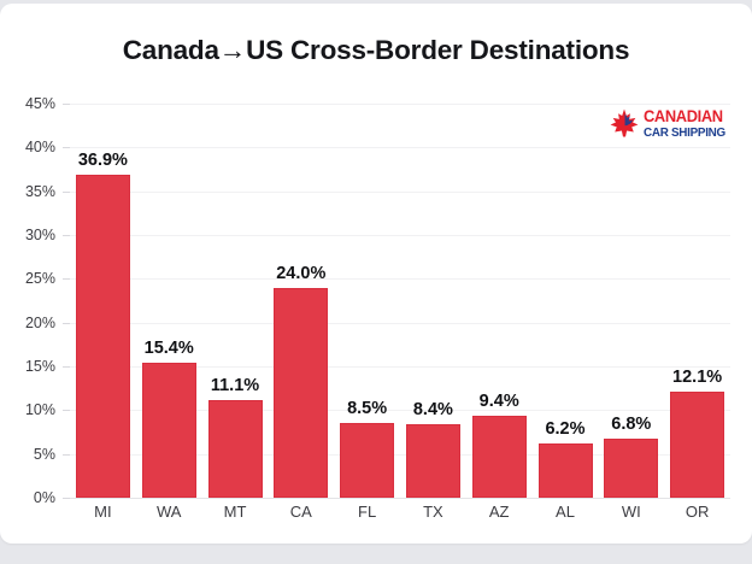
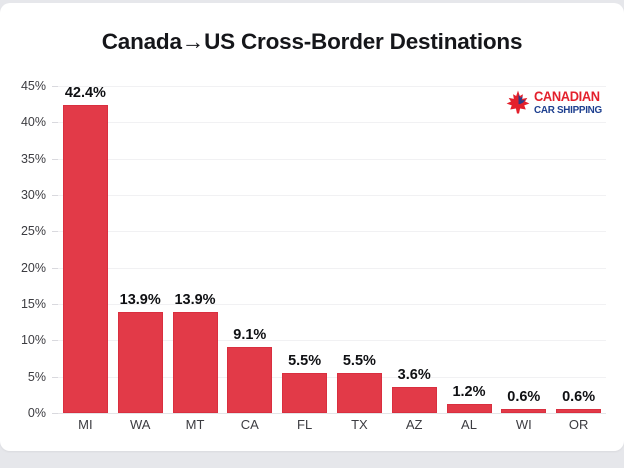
MI: 36.9% -> 42.4%
WA: 15.4% -> 13.9%
MT: 11.1% -> 13.9%
CA: 24.0% -> 9.1%
FL: 8.5% -> 5.5%
TX: 8.4% -> 5.5%
AZ: 9.4% -> 3.6%
AL: 6.2% -> 1.2%
WI: 6.8% -> 0.6%
OR: 12.1% -> 0.6%
